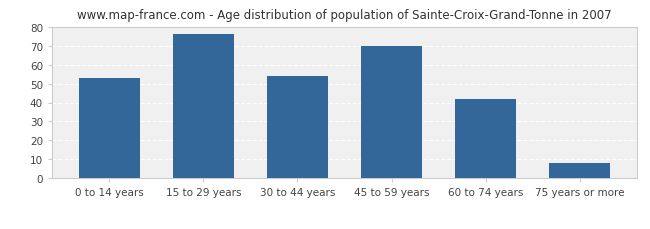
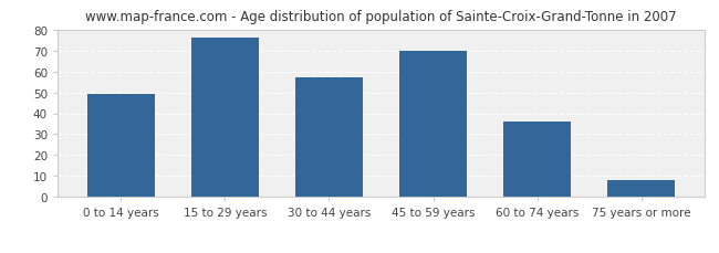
0 to 14 years: 53 -> 49
30 to 44 years: 54 -> 57
60 to 74 years: 42 -> 36
